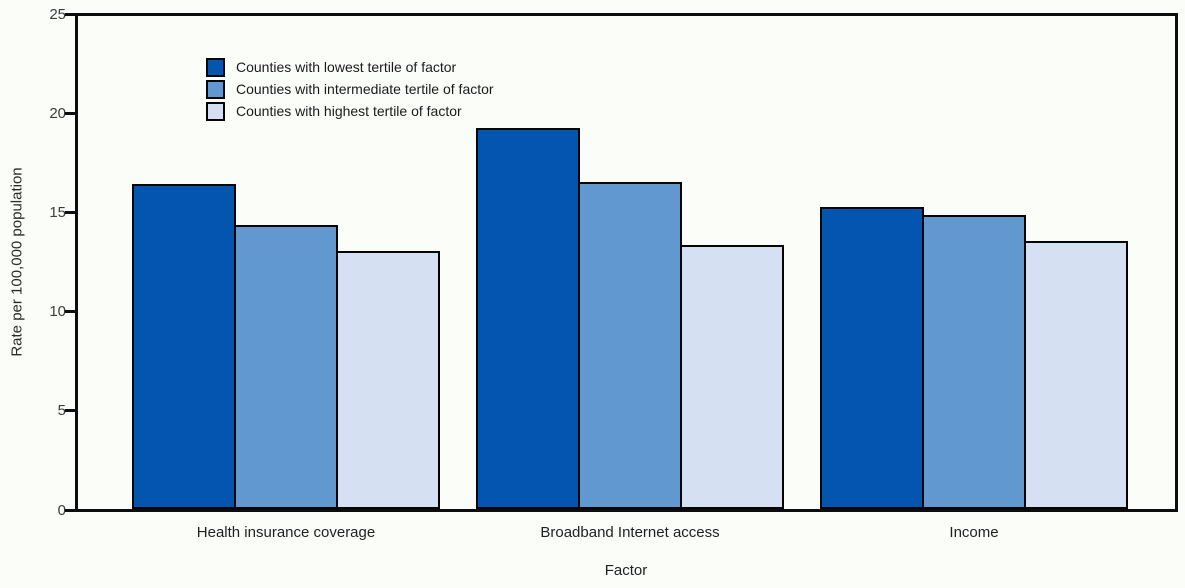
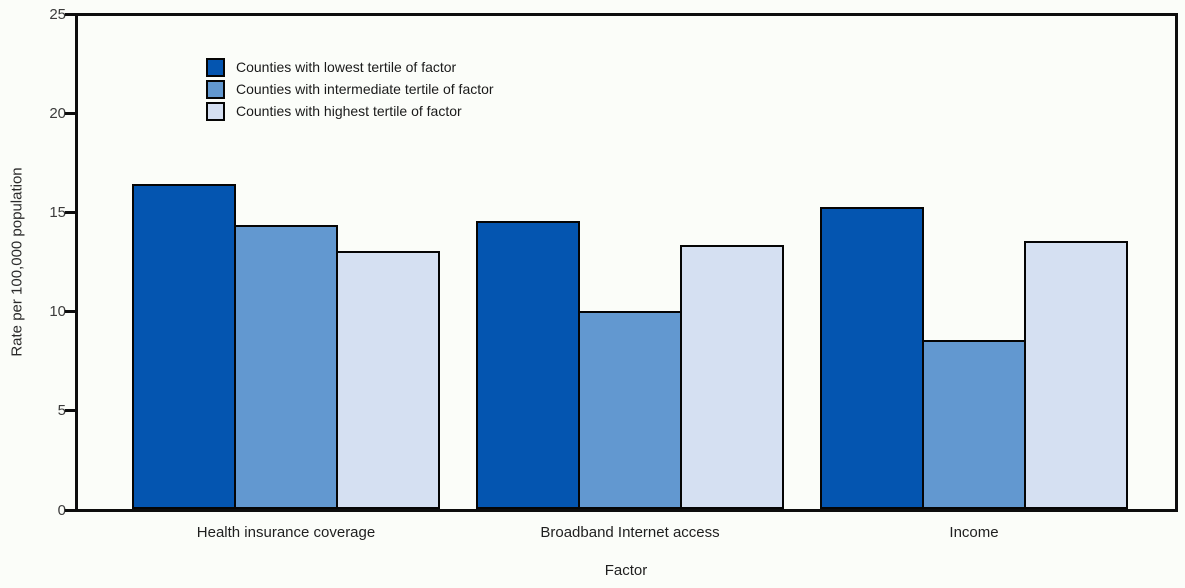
Counties with lowest tertile of factor/Broadband Internet access: 19.2 -> 14.5
Counties with intermediate tertile of factor/Broadband Internet access: 16.5 -> 10.0
Counties with intermediate tertile of factor/Income: 14.8 -> 8.5
